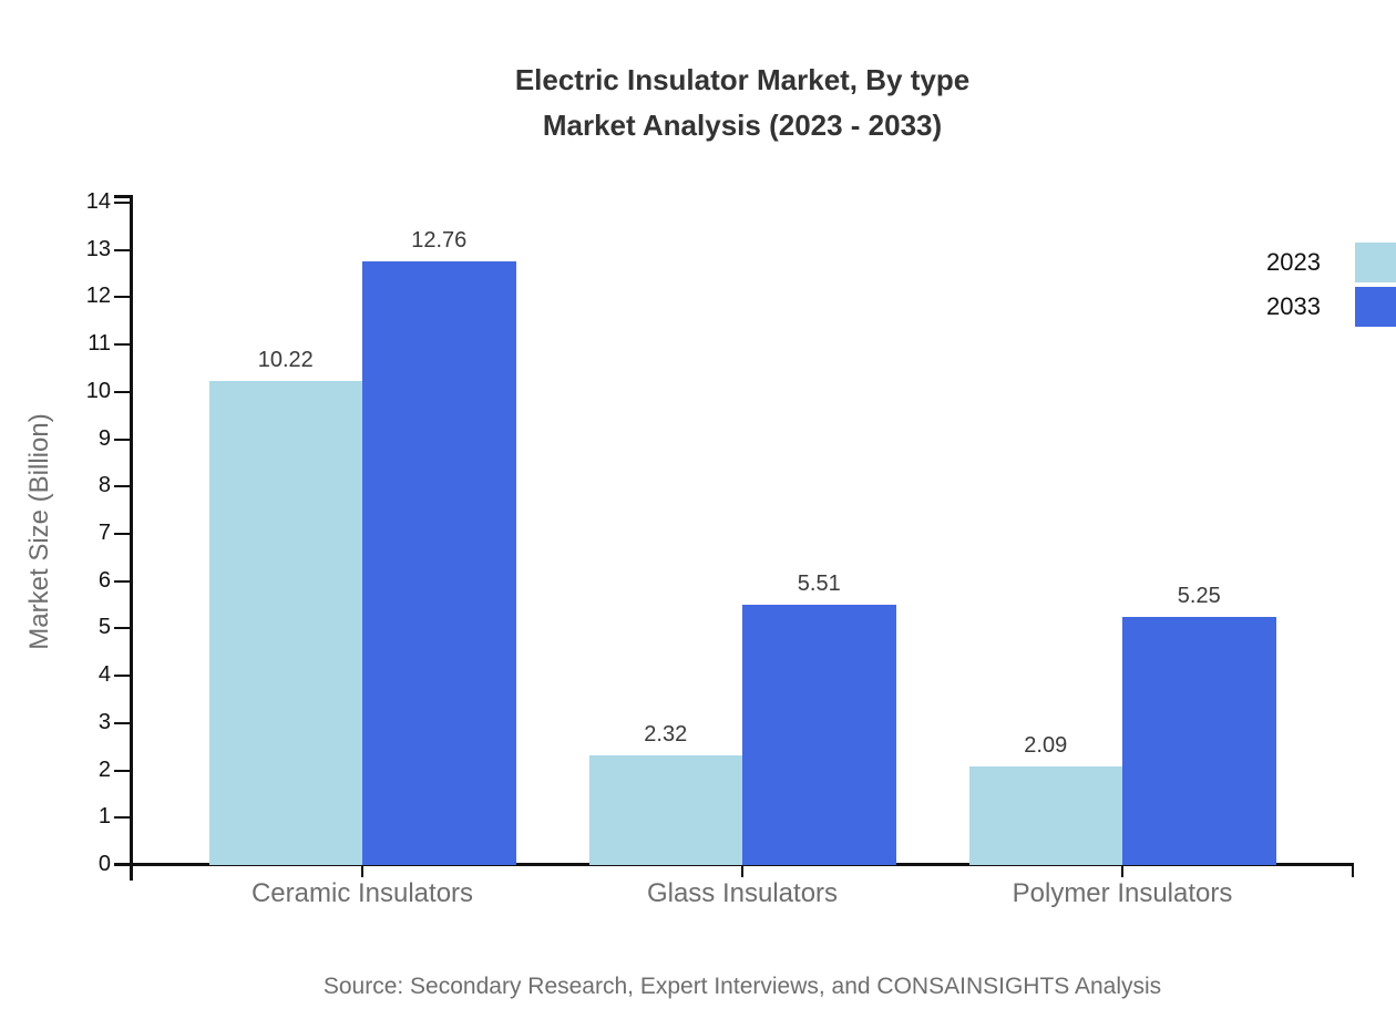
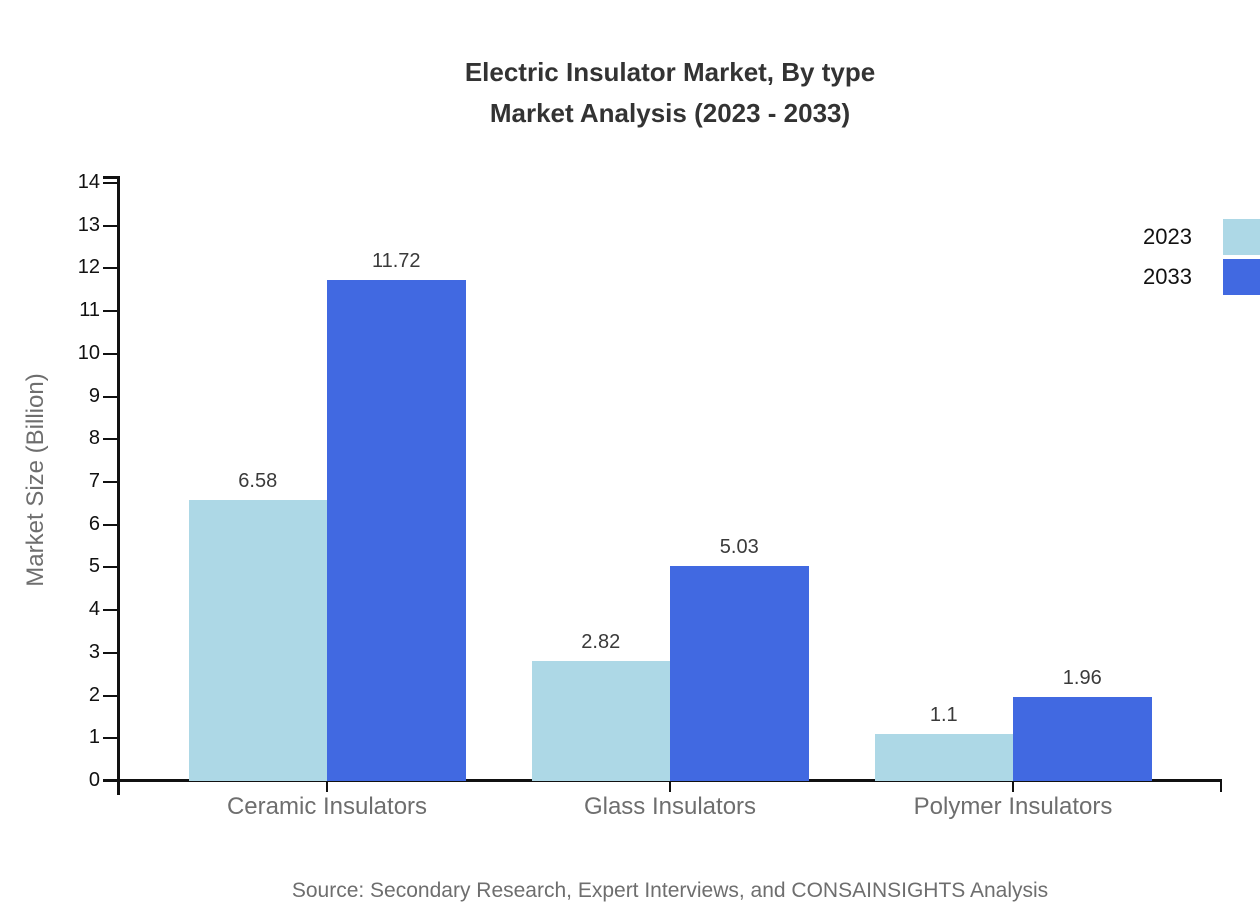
2023/Ceramic Insulators: 10.22 -> 6.58
2033/Ceramic Insulators: 12.76 -> 11.72
2023/Glass Insulators: 2.32 -> 2.82
2033/Glass Insulators: 5.51 -> 5.03
2023/Polymer Insulators: 2.09 -> 1.1
2033/Polymer Insulators: 5.25 -> 1.96
